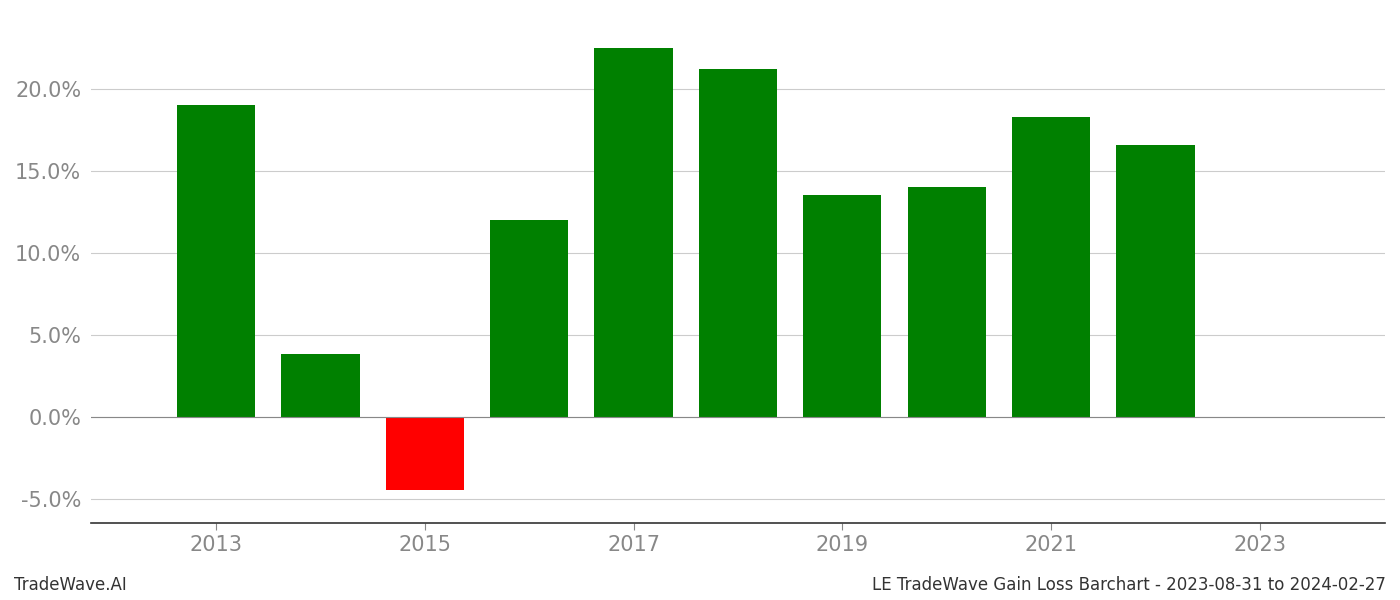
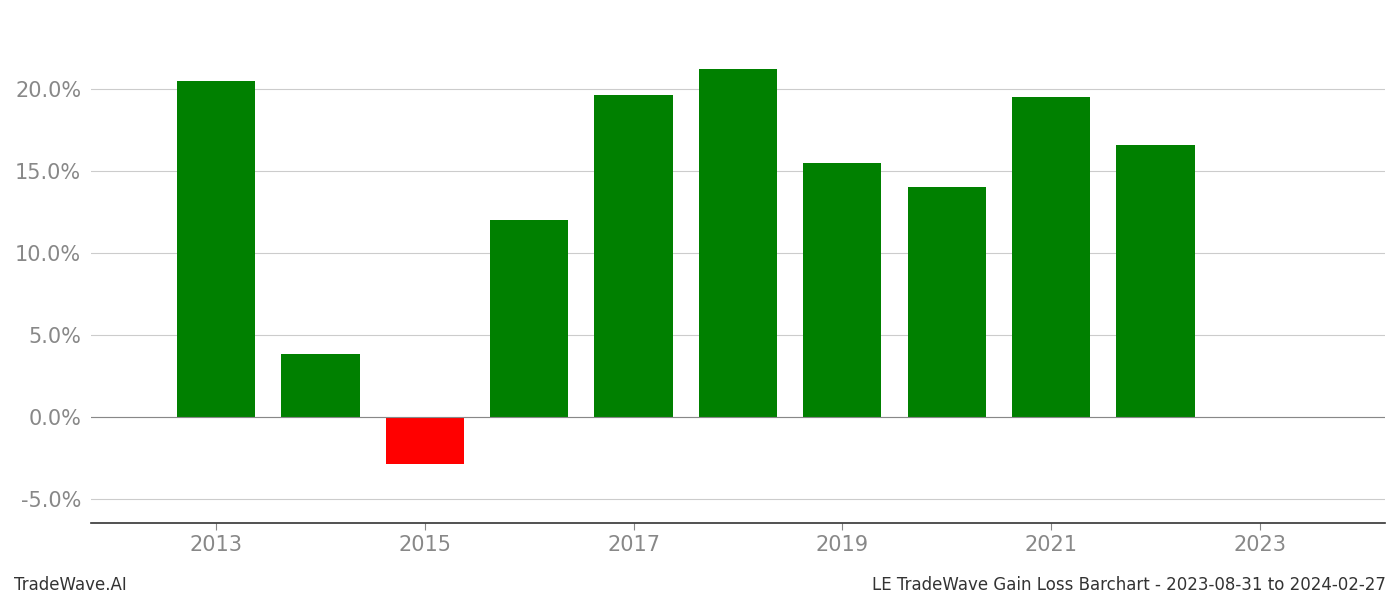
2013: 19.0% -> 20.5%
2015: -4.5% -> -2.9%
2017: 22.5% -> 19.6%
2019: 13.5% -> 15.5%
2021: 18.3% -> 19.5%
